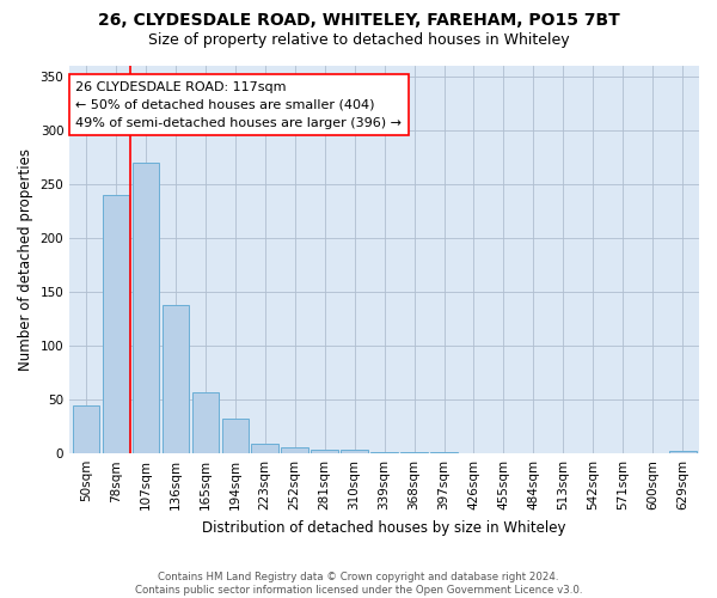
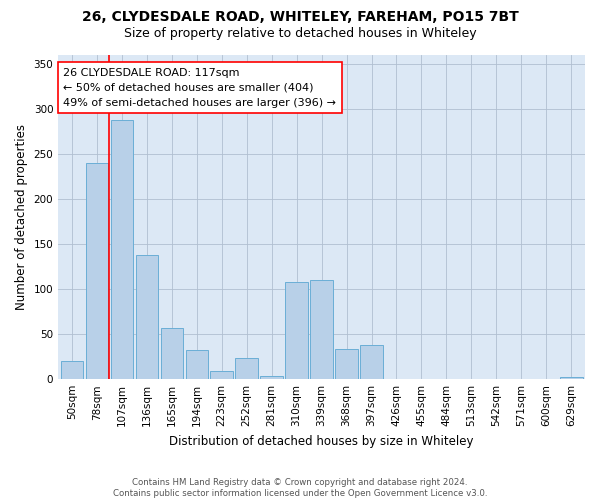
50sqm: 45 -> 20
107sqm: 270 -> 288
252sqm: 6 -> 24
310sqm: 3 -> 108
339sqm: 1 -> 110
368sqm: 1 -> 34
397sqm: 1 -> 38
